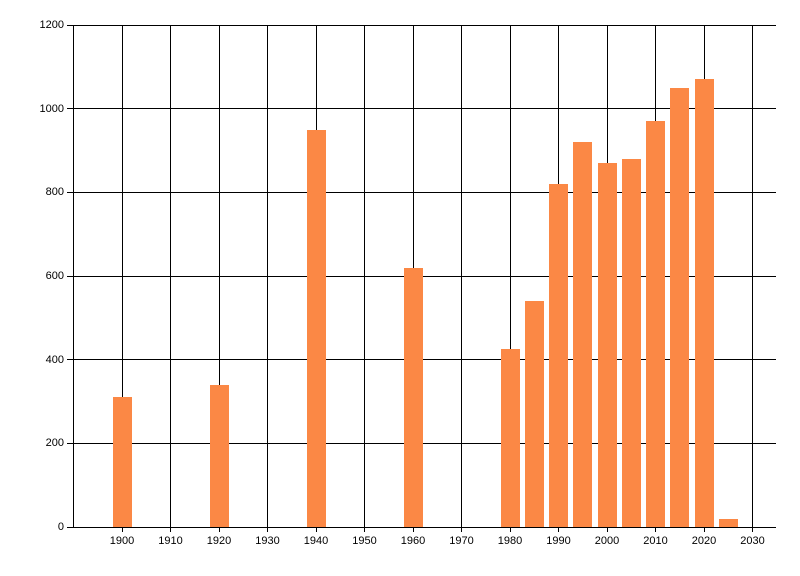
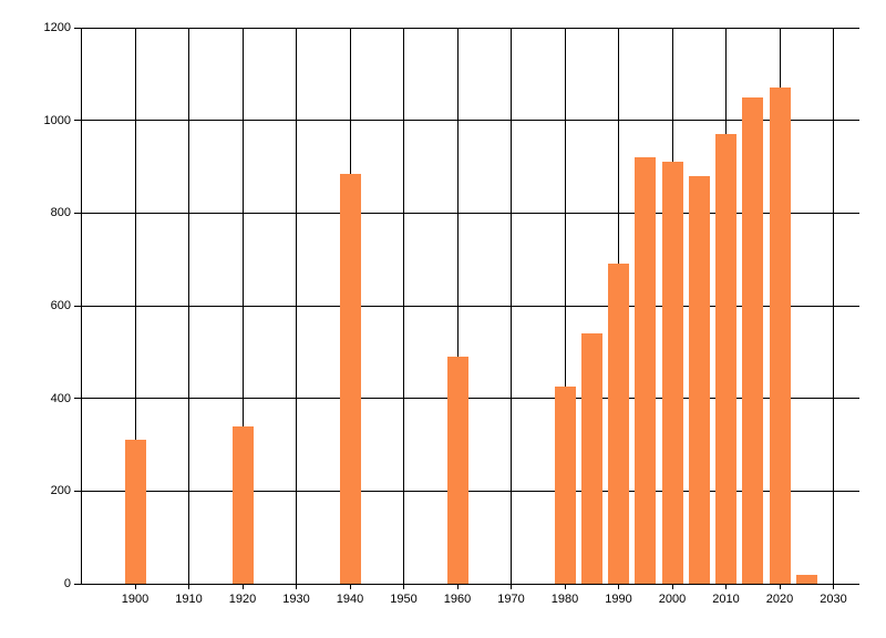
1940: 950 -> 880
1960: 620 -> 490
1990: 820 -> 690
2000: 870 -> 910
